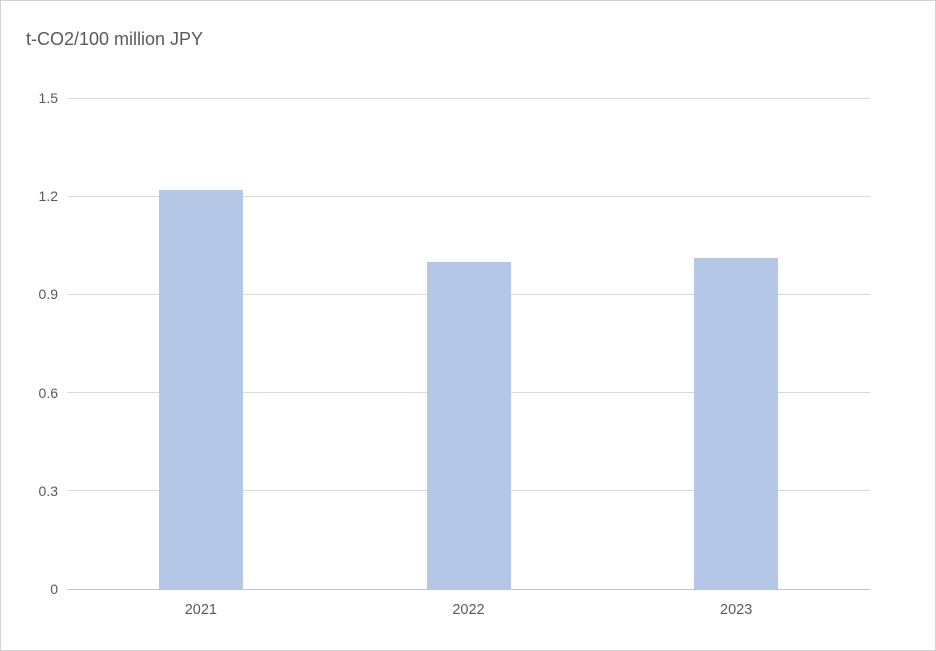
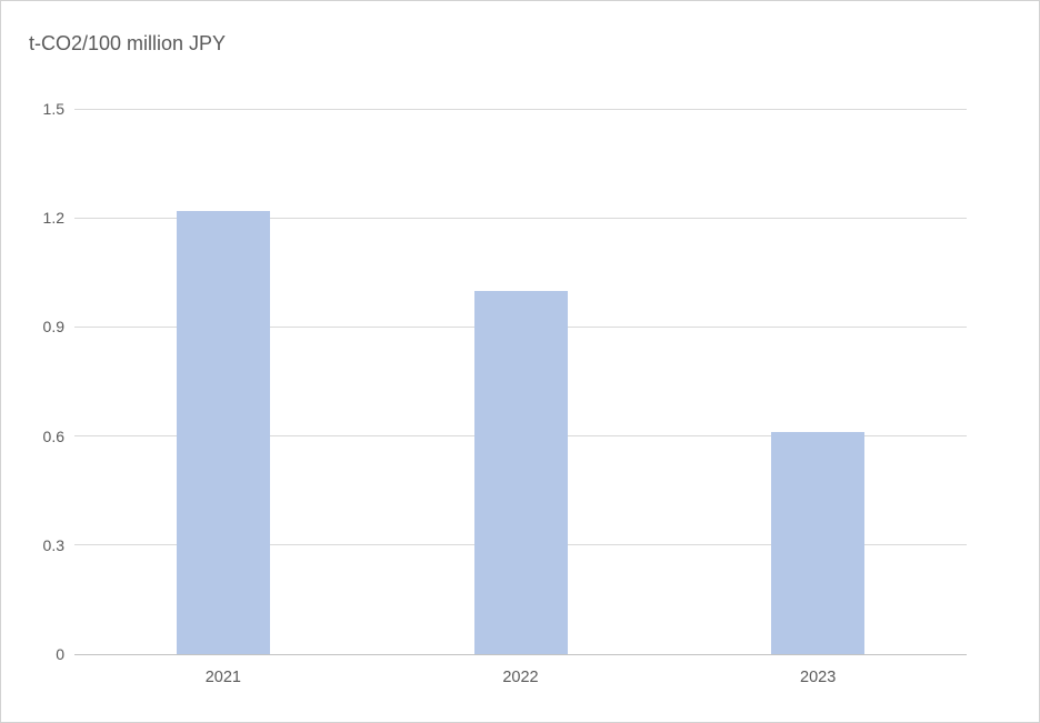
2023: 1.01 -> 0.61
